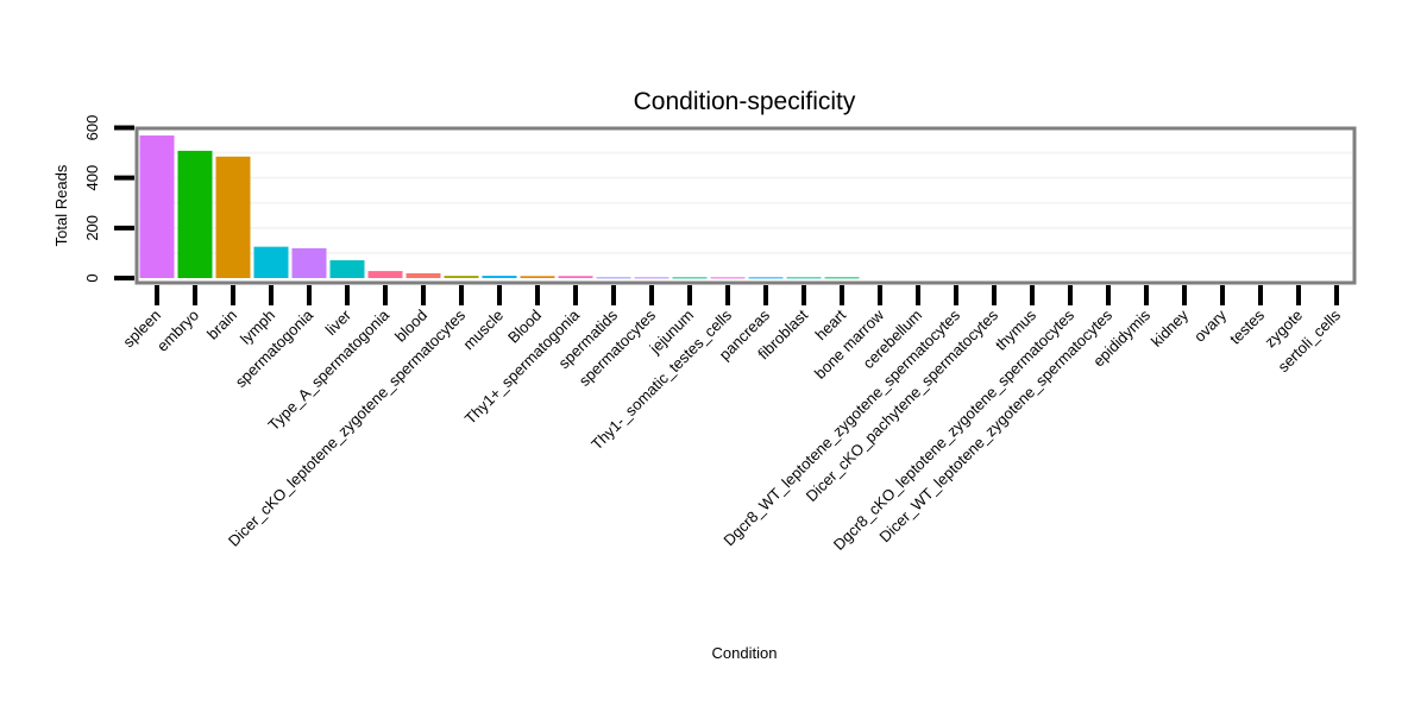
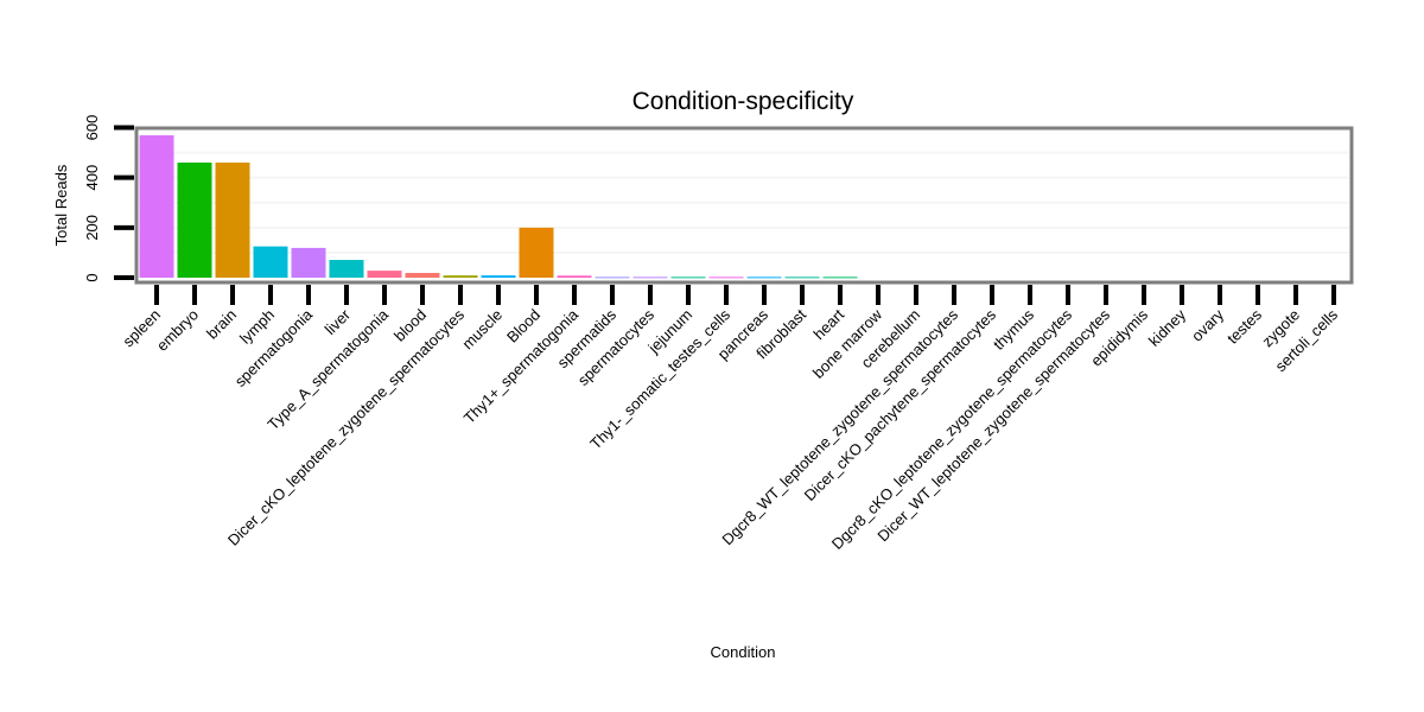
embryo: 510 -> 460
brain: 480 -> 460
Blood: 10 -> 200
